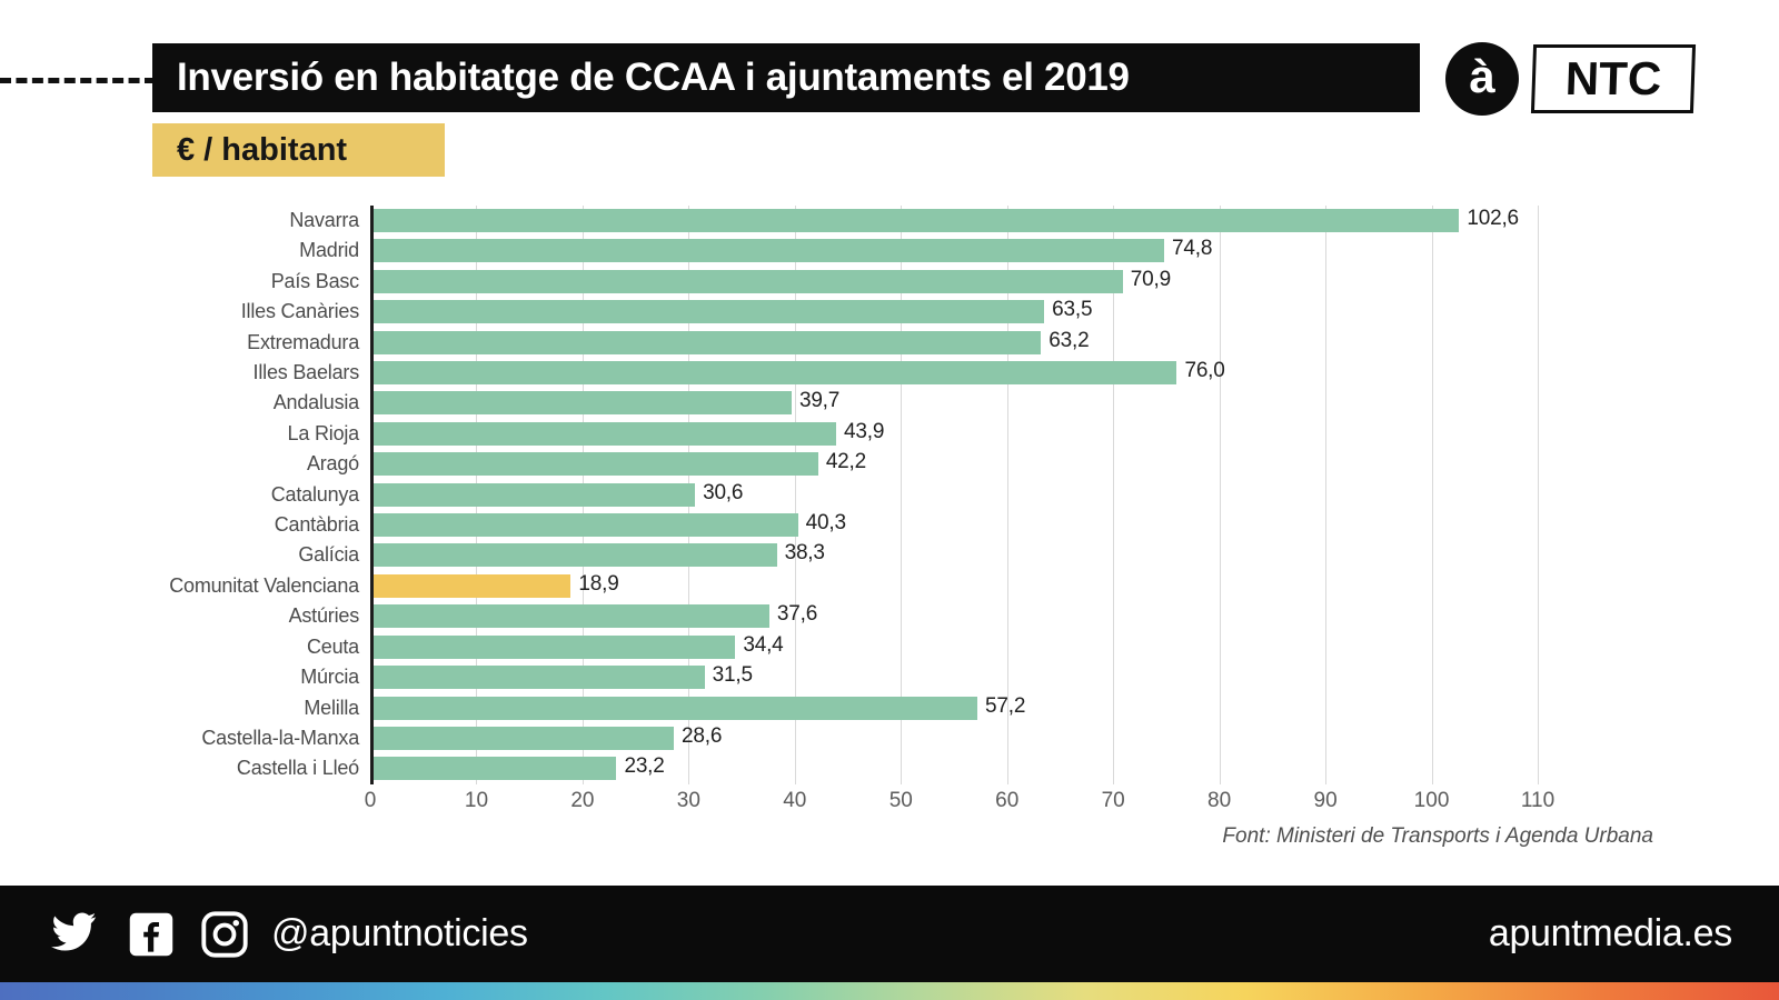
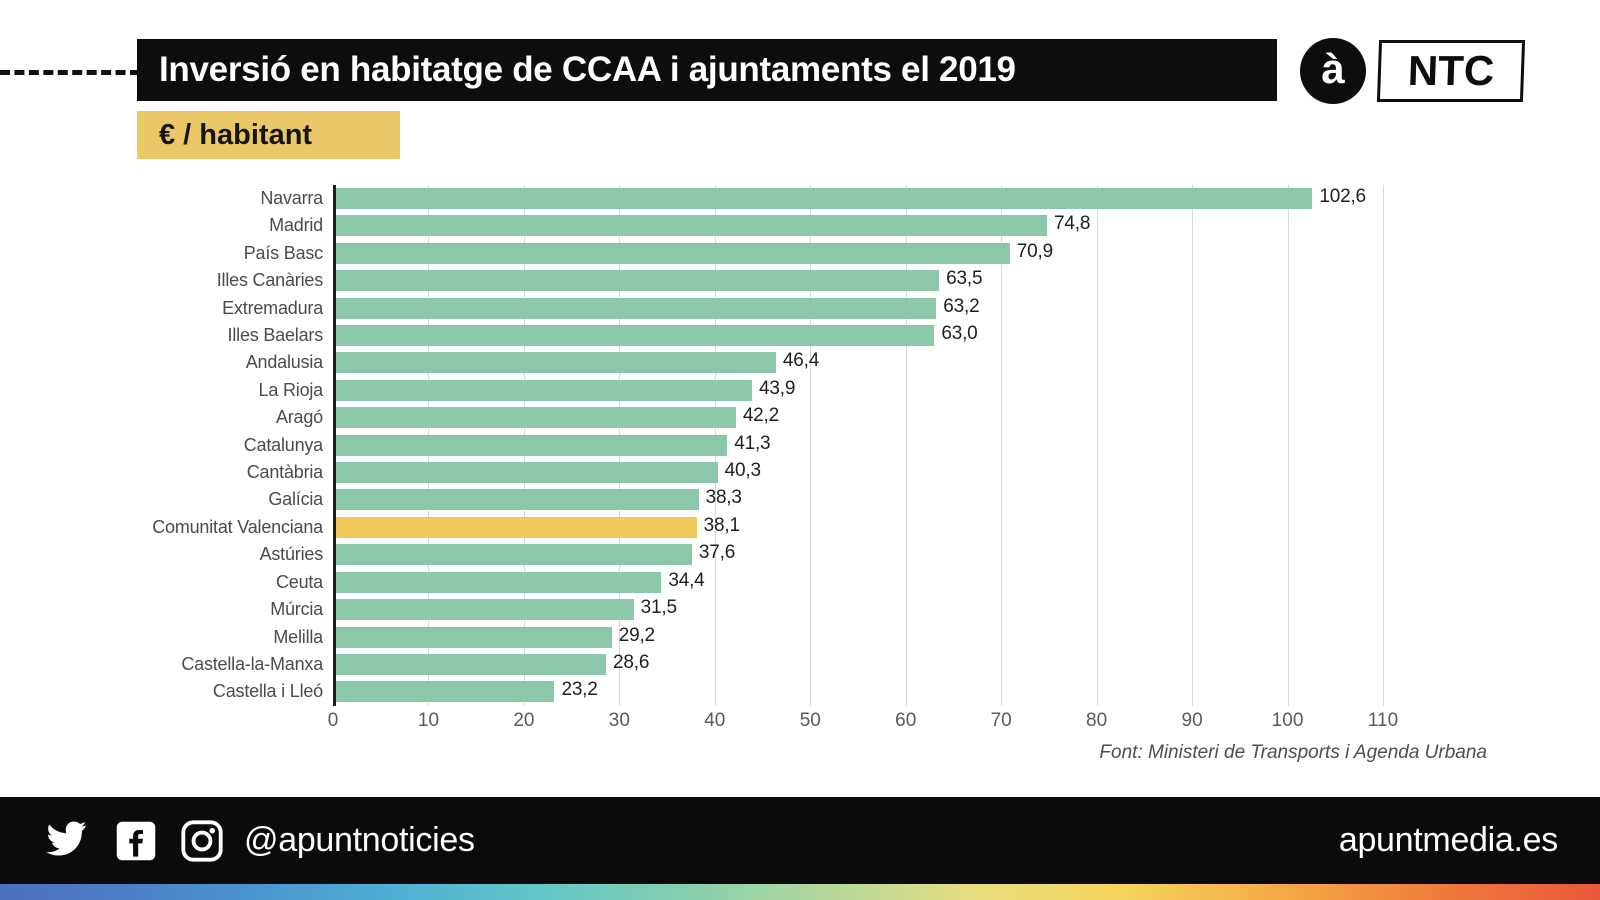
Illes Baelars: 76,0 -> 63,0
Andalusia: 39,7 -> 46,4
Catalunya: 30,6 -> 41,3
Comunitat Valenciana: 18,9 -> 38,1
Melilla: 57,2 -> 29,2
